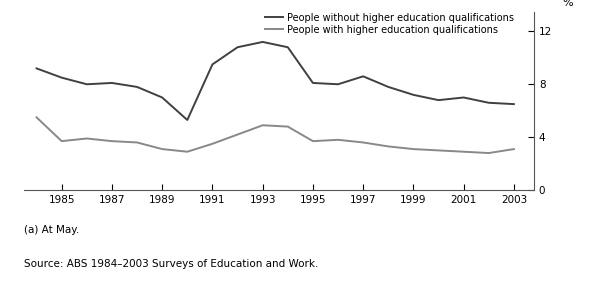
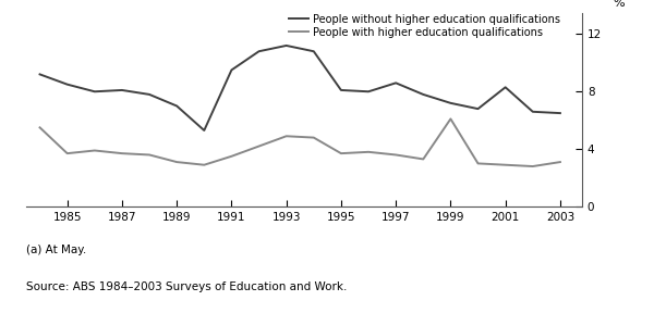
People with higher education qualifications/1999: 3.1 -> 6.1
People without higher education qualifications/2001: 7.0 -> 8.3
